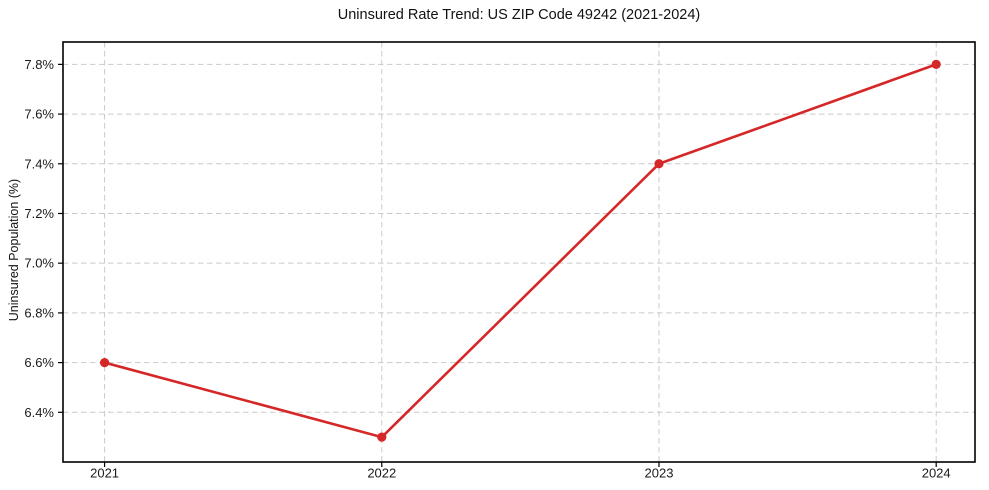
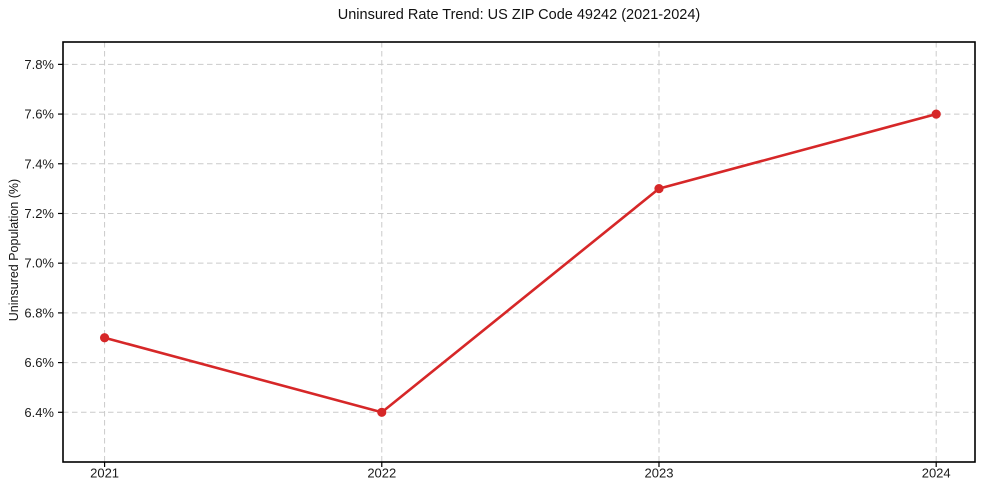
2021: 6.6% -> 6.7%
2022: 6.3% -> 6.4%
2023: 7.4% -> 7.3%
2024: 7.8% -> 7.6%
